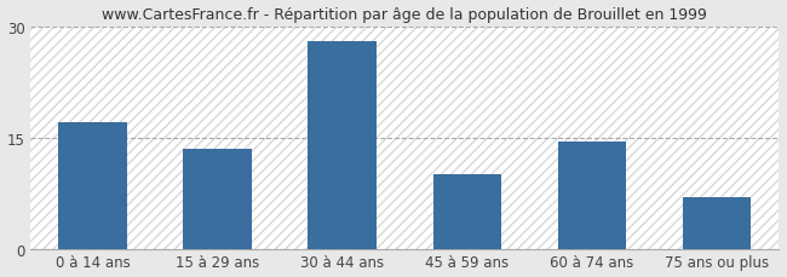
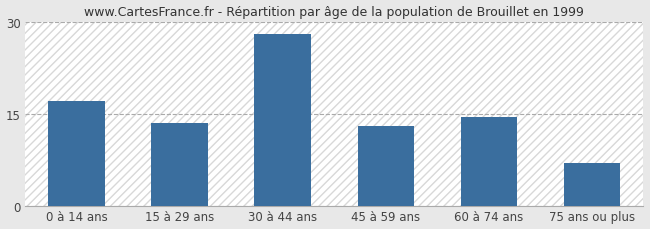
45 à 59 ans: 10.0 -> 13.0
